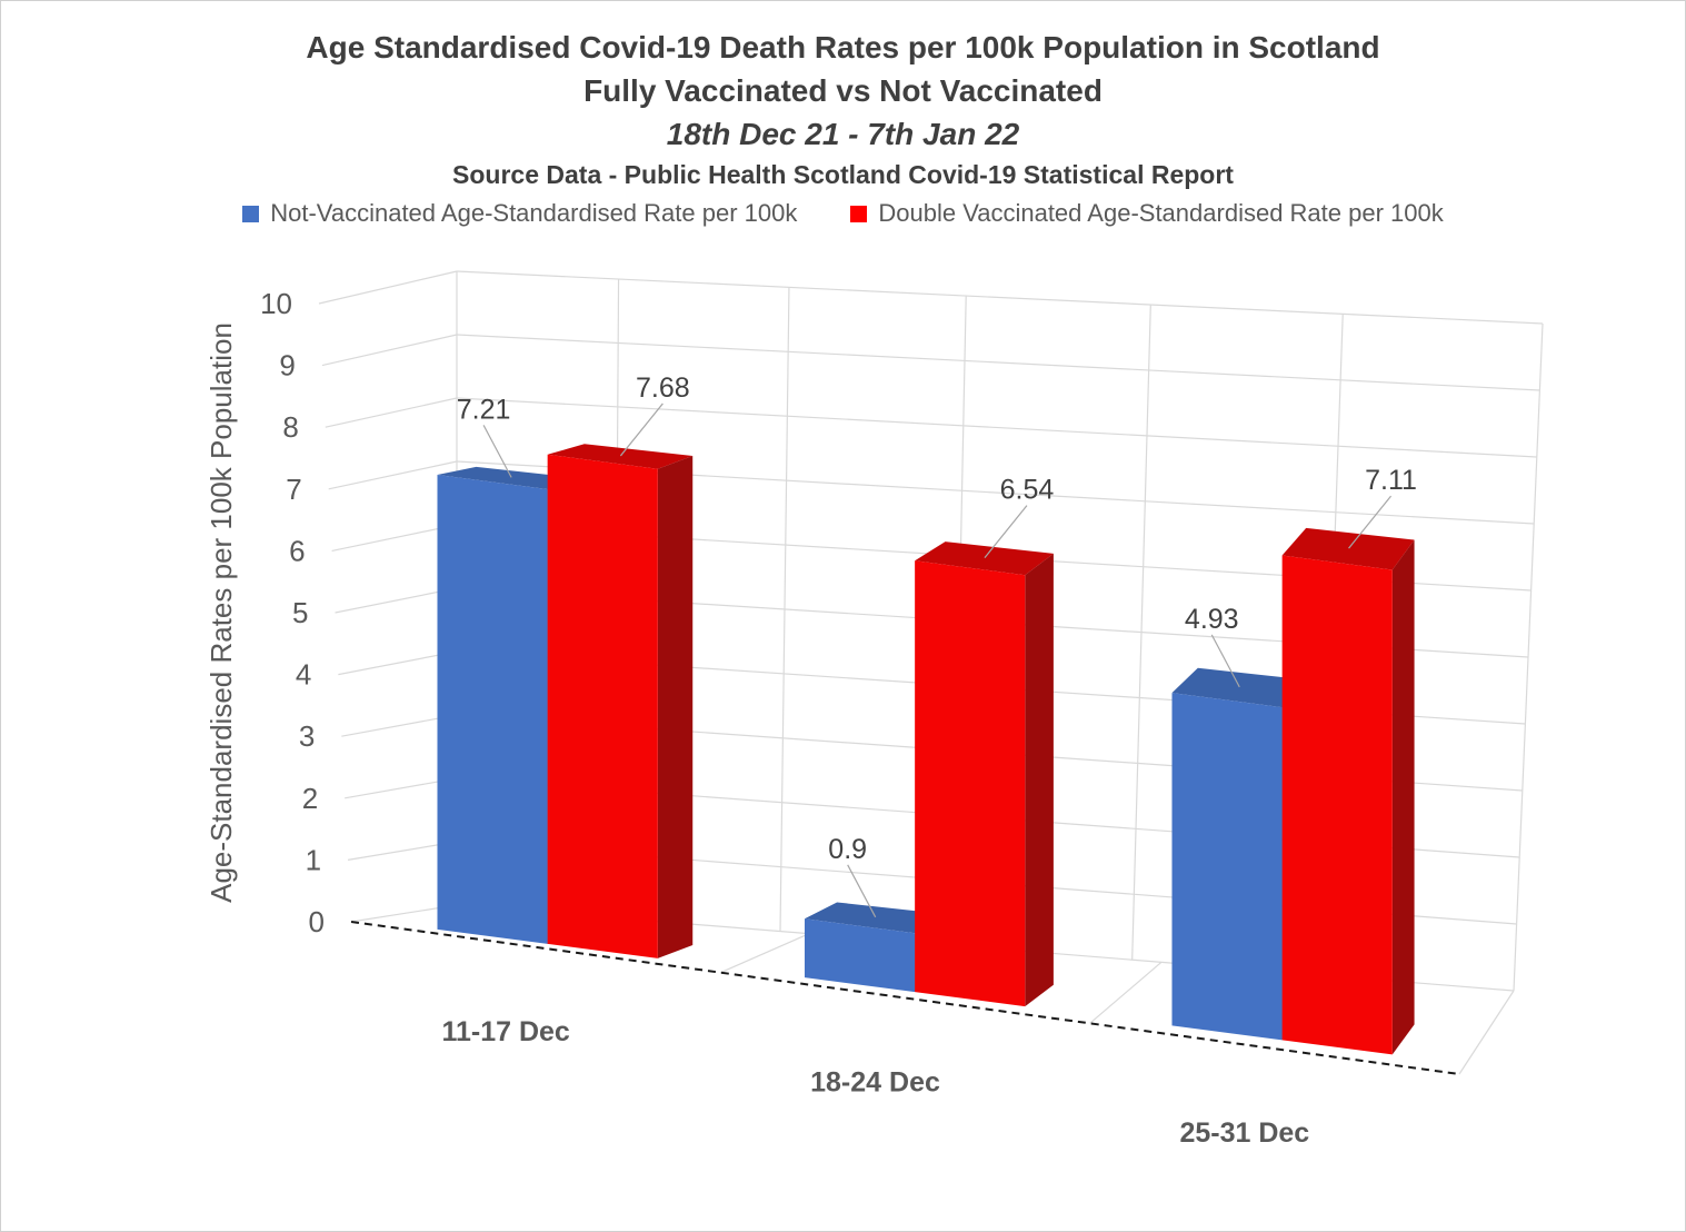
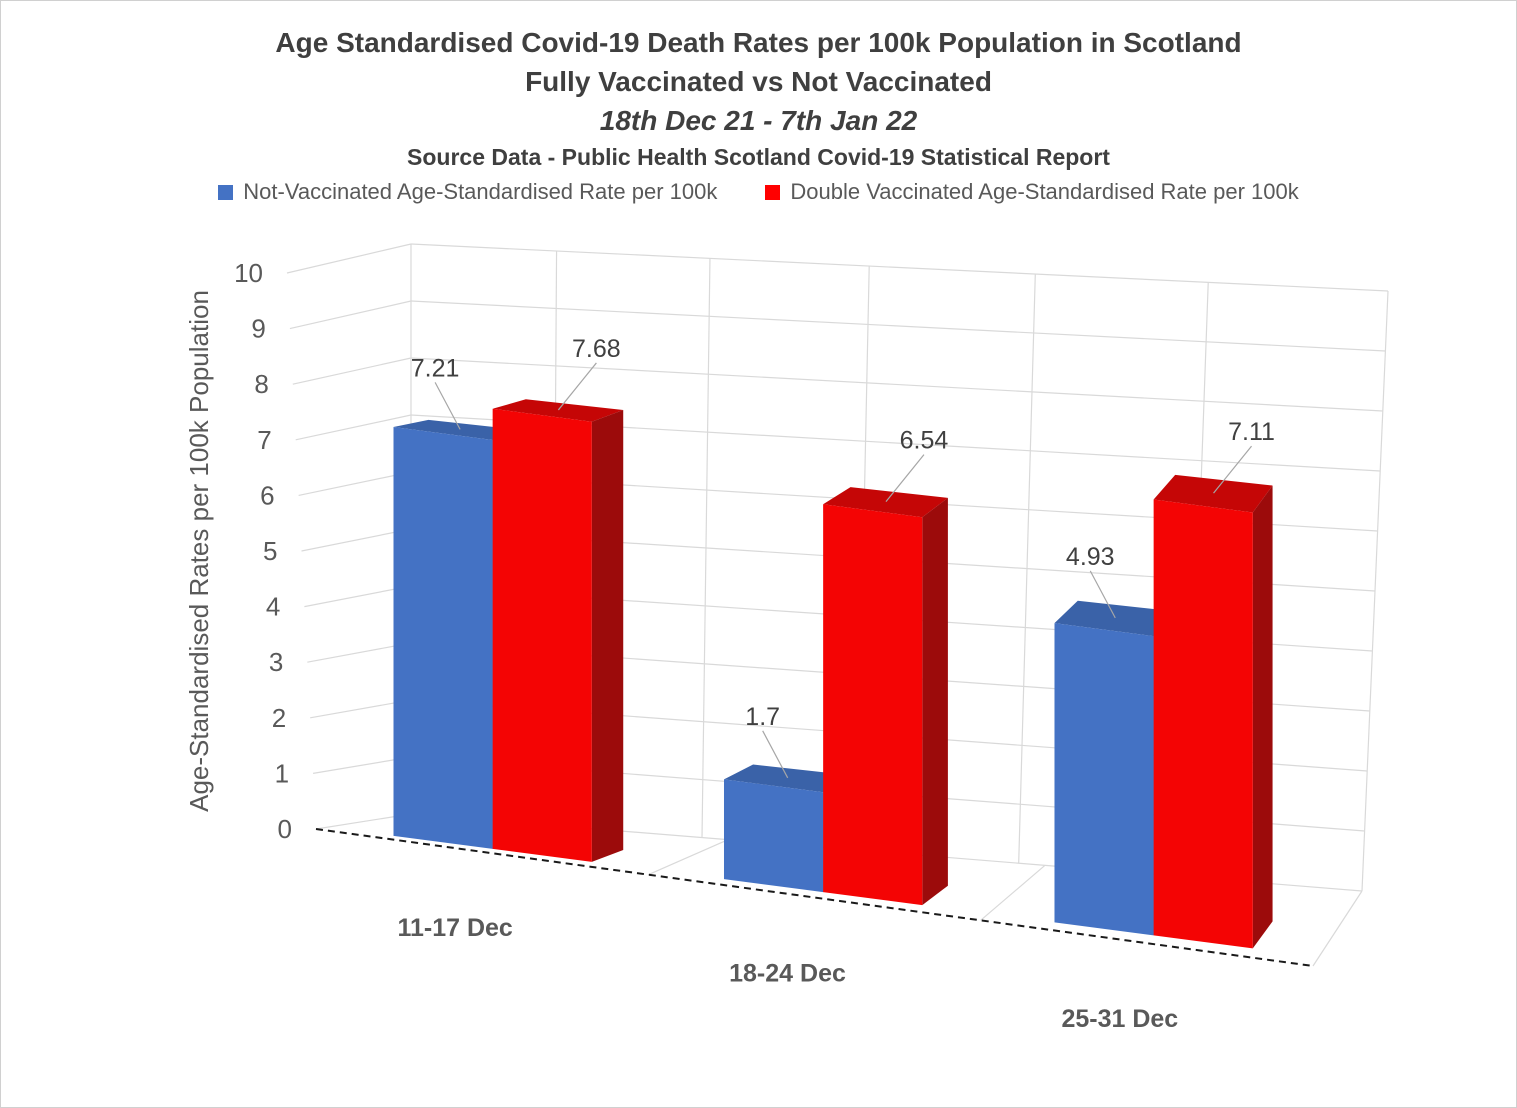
Not-Vaccinated Age-Standardised Rate per 100k/18-24 Dec: 0.9 -> 1.7
